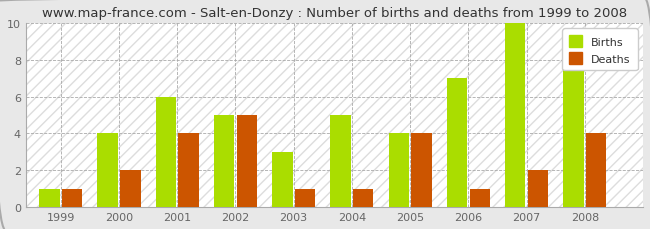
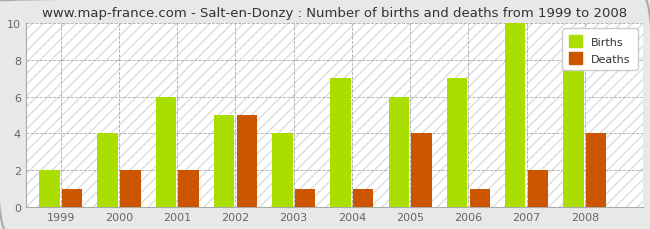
Births/1999: 1 -> 2
Deaths/2001: 4 -> 2
Births/2003: 3 -> 4
Births/2004: 5 -> 7
Births/2005: 4 -> 6
